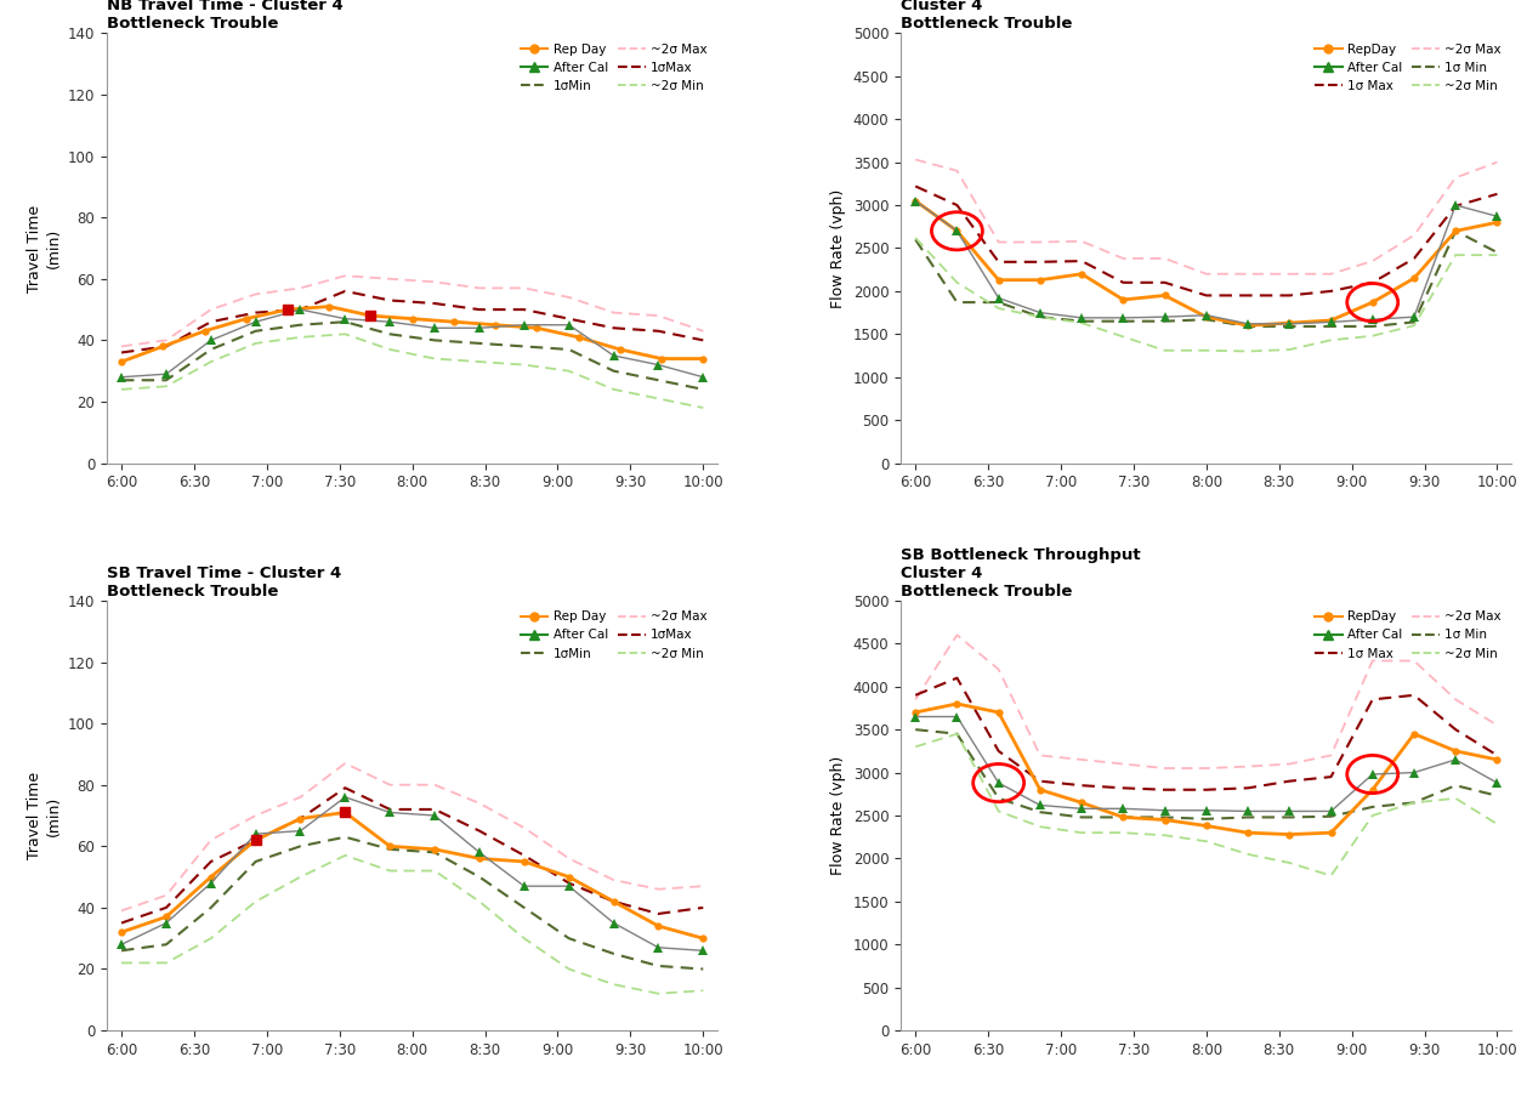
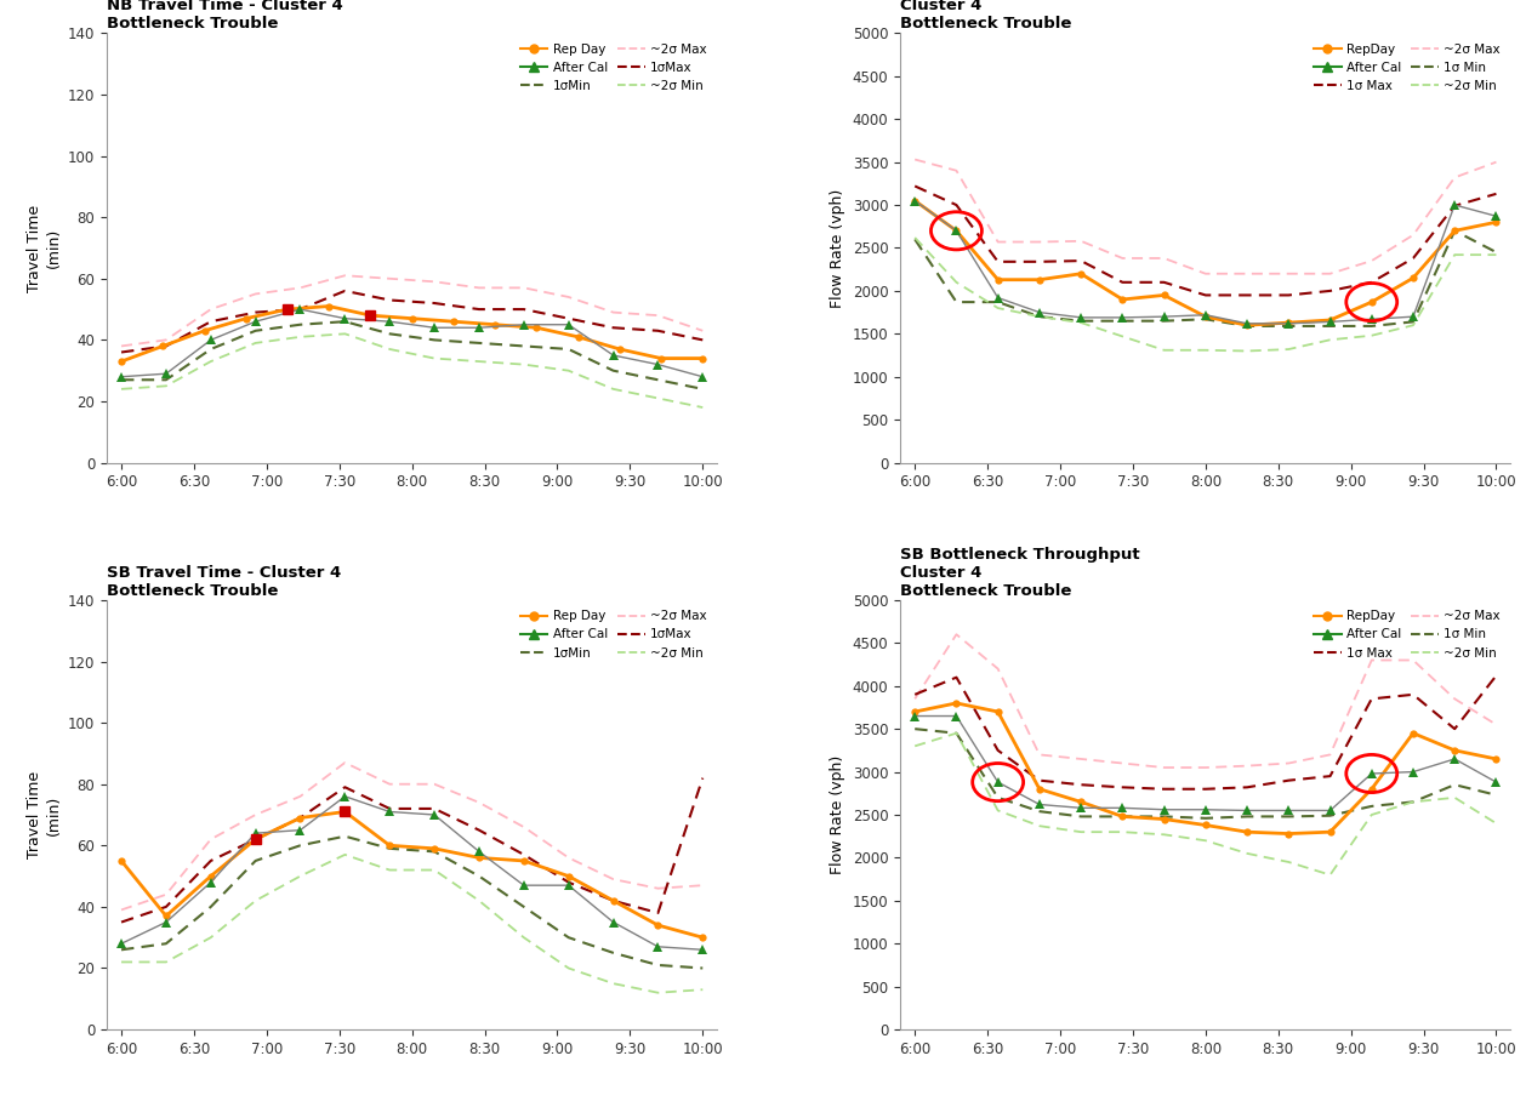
SB Travel Time - Cluster 4 Bottleneck Trouble/Rep Day/6:00: 32 -> 55
SB Travel Time - Cluster 4 Bottleneck Trouble/1σMax/10:00: 40 -> 82
SB Bottleneck Throughput Cluster 4 Bottleneck Trouble/1σ Max/10:00: 3200 -> 4120
